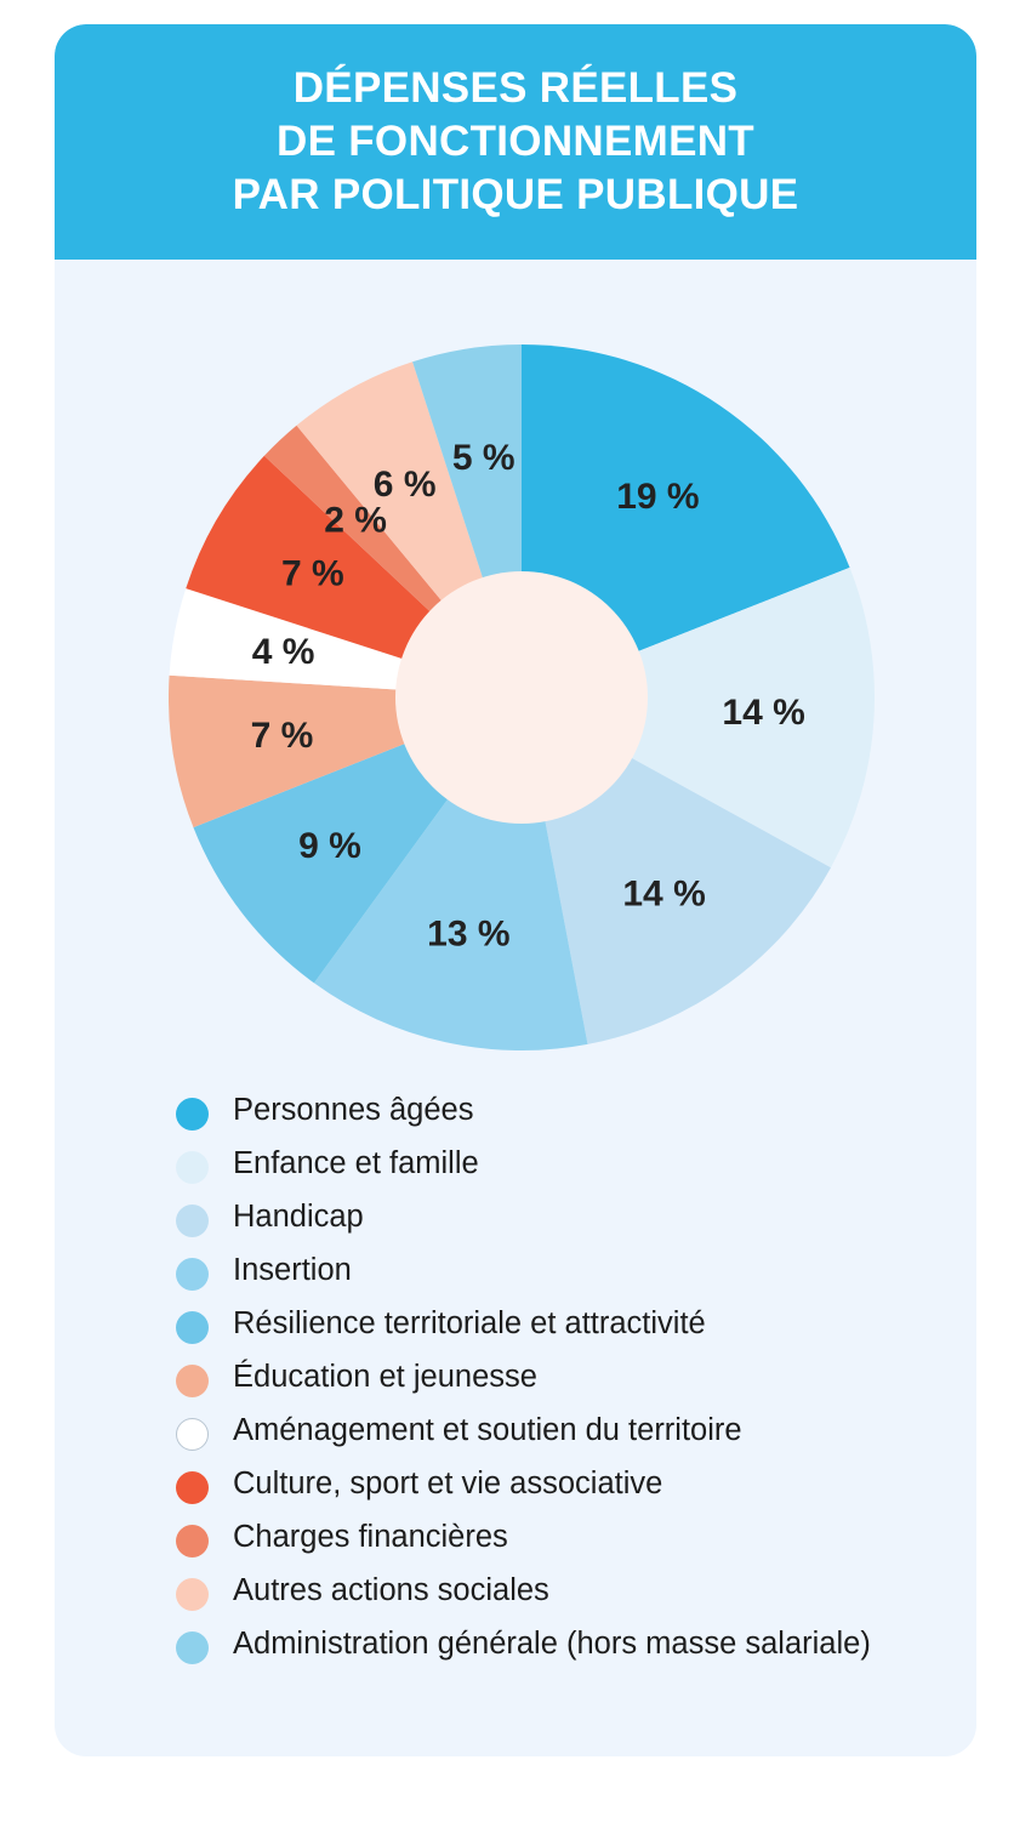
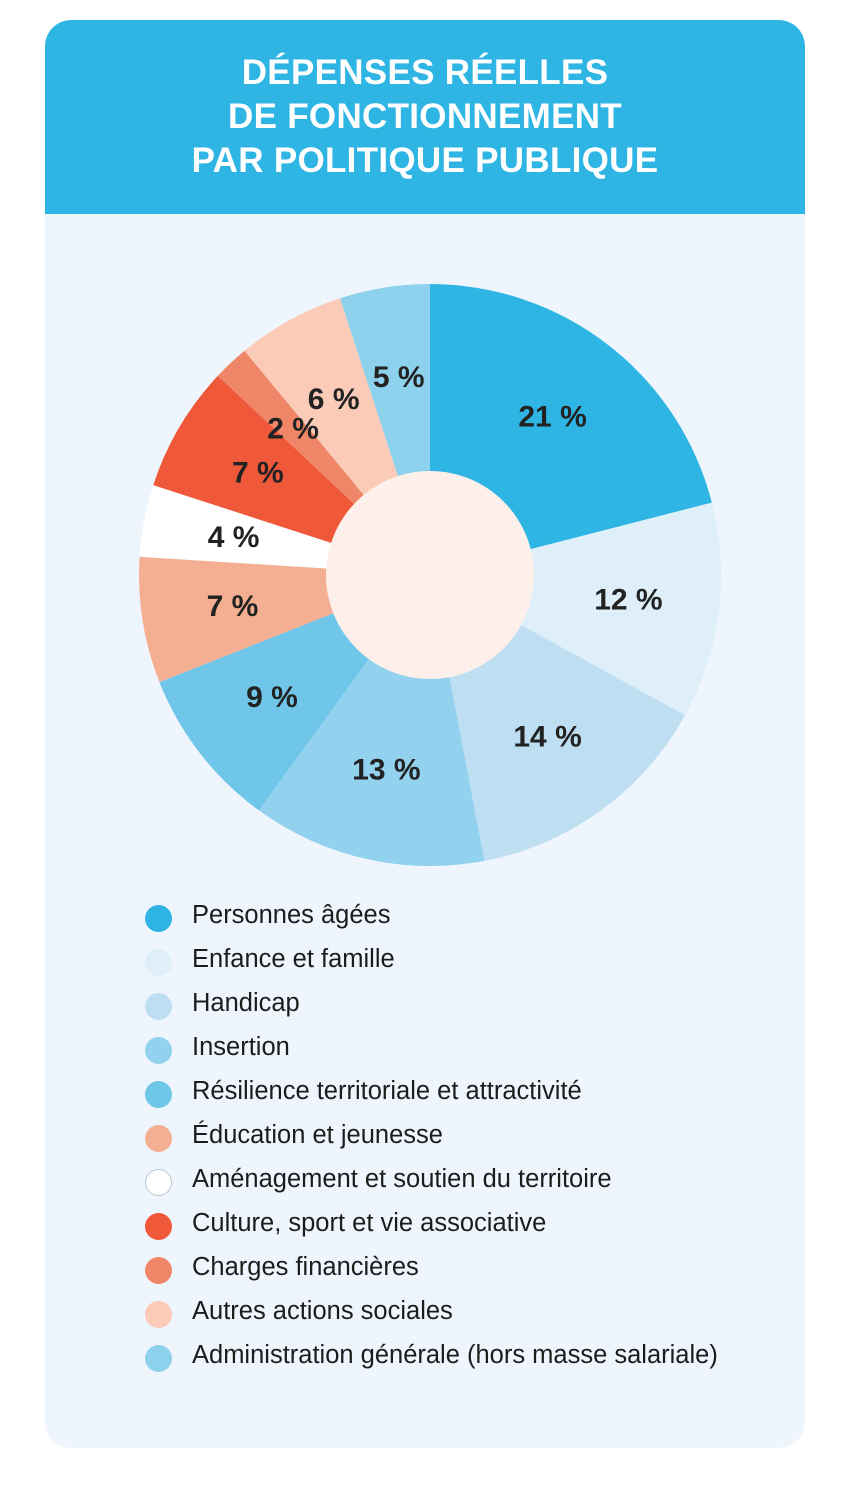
Personnes âgées: 19 -> 21
Enfance et famille: 14 -> 12
